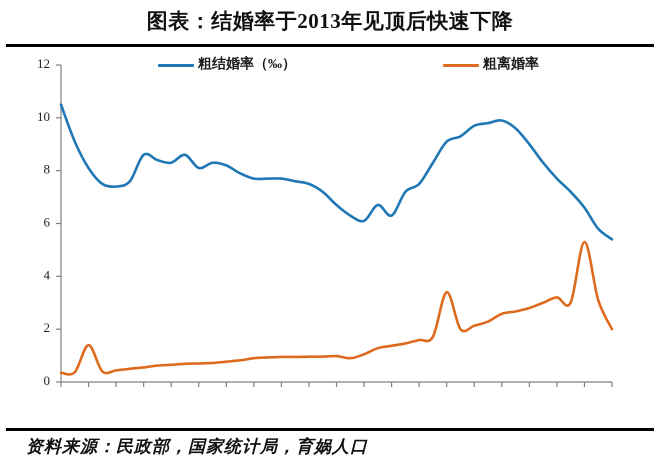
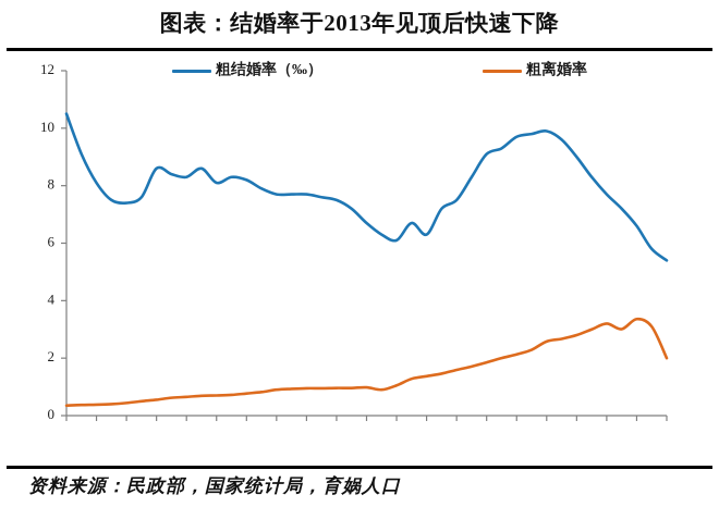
粗离婚率/1983: 1.4 -> 0.4
粗离婚率/2009: 3.4 -> 1.9
粗离婚率/2019: 5.3 -> 3.4
